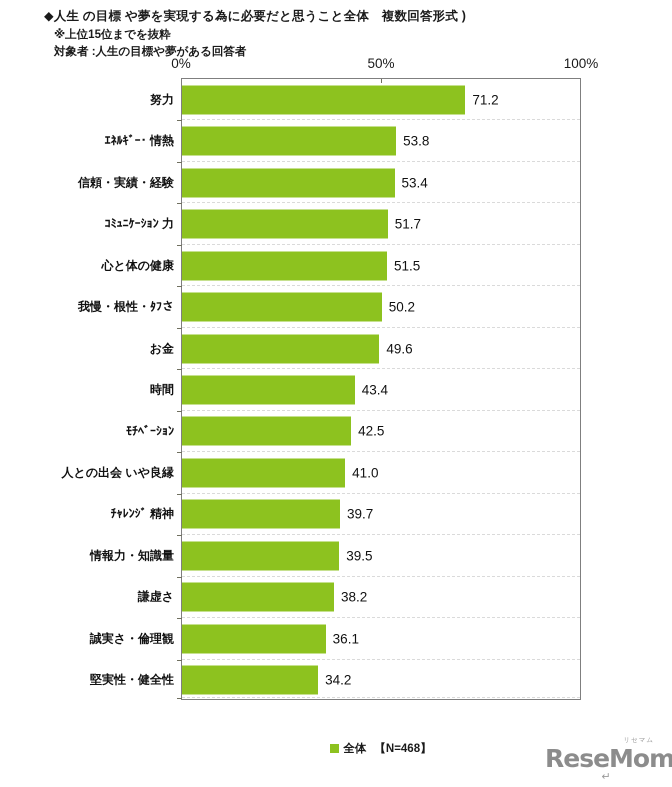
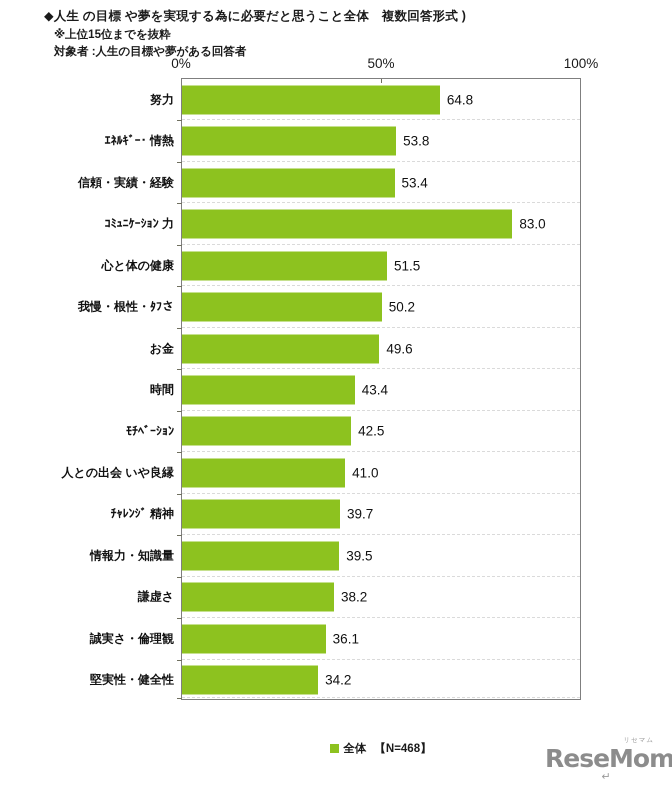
努力: 71.2 -> 64.8
ｺﾐｭﾆｹｰｼｮﾝ 力: 51.7 -> 83.0
